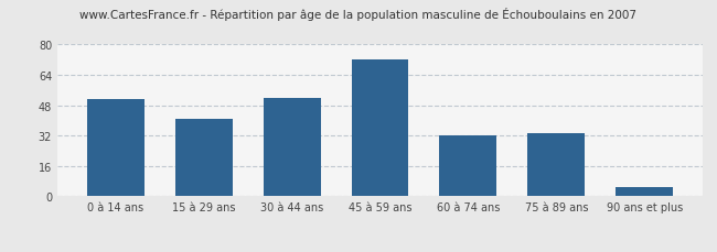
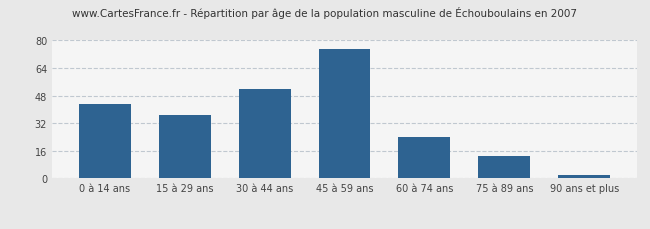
0 à 14 ans: 51 -> 43
15 à 29 ans: 41 -> 37
45 à 59 ans: 72 -> 75
60 à 74 ans: 32 -> 24
75 à 89 ans: 33 -> 13
90 ans et plus: 5 -> 2
